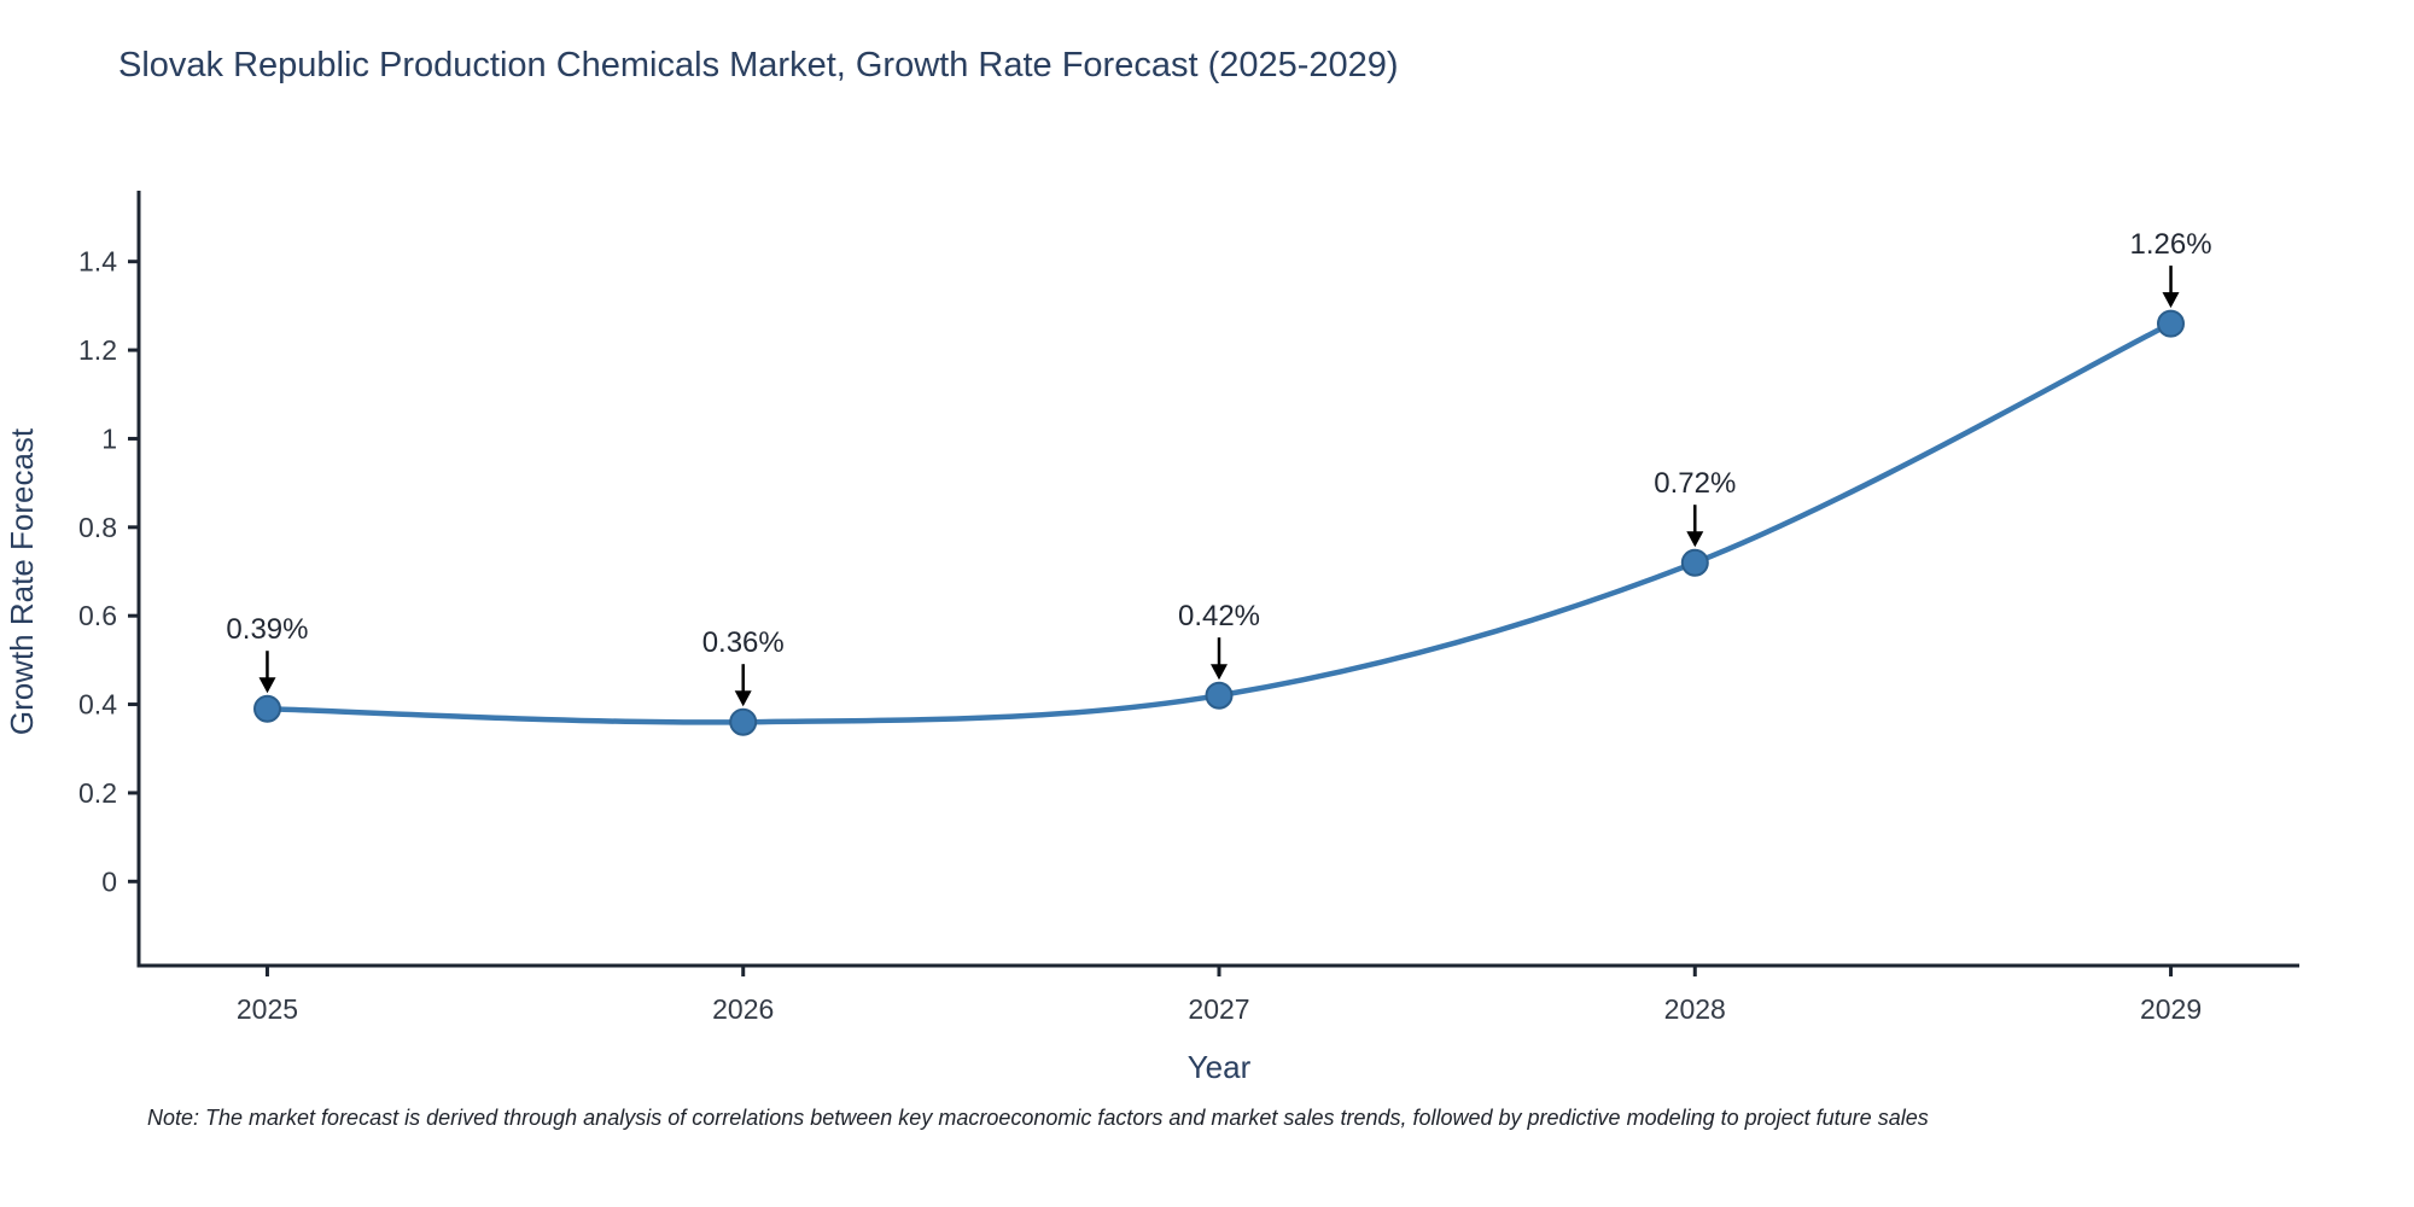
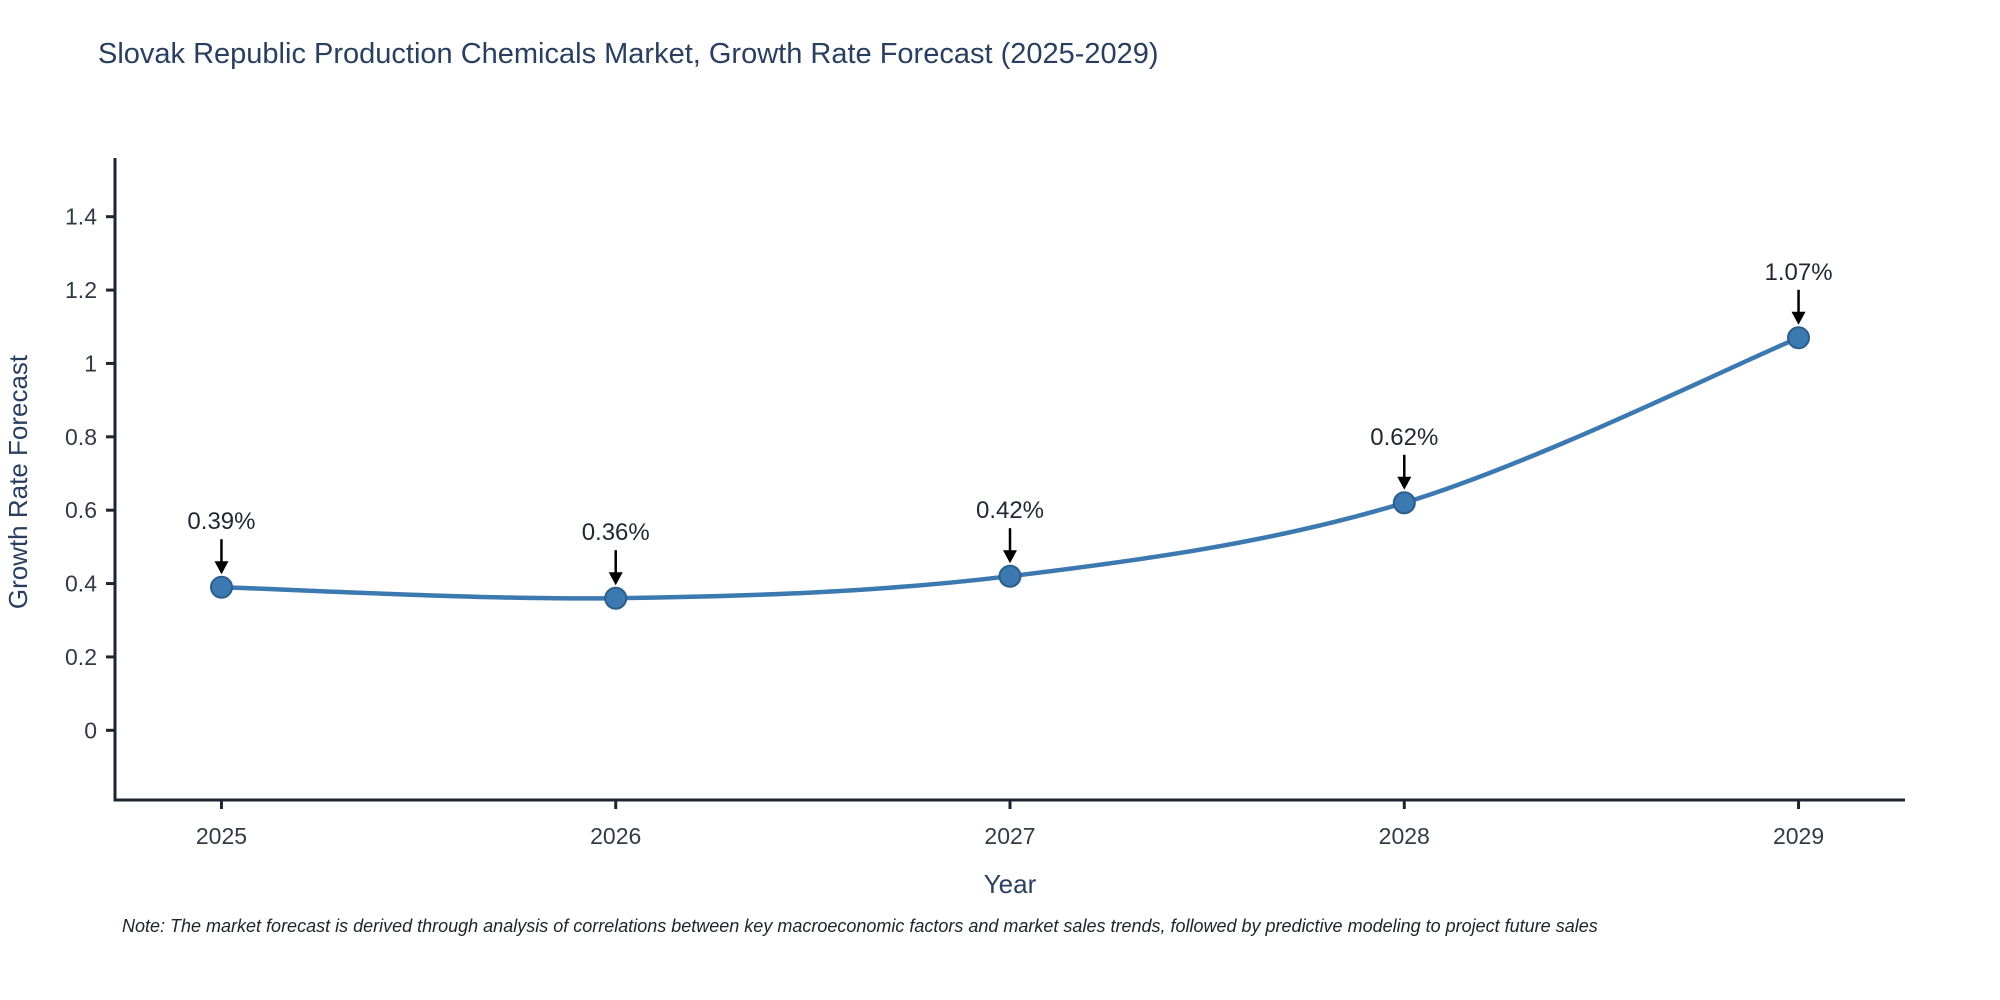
2028: 0.72% -> 0.62%
2029: 1.26% -> 1.07%
